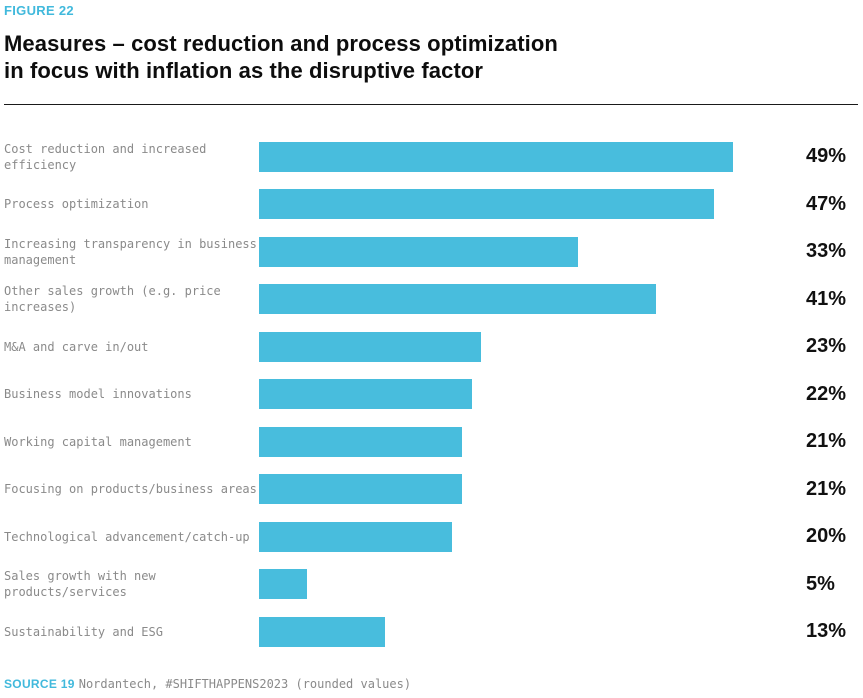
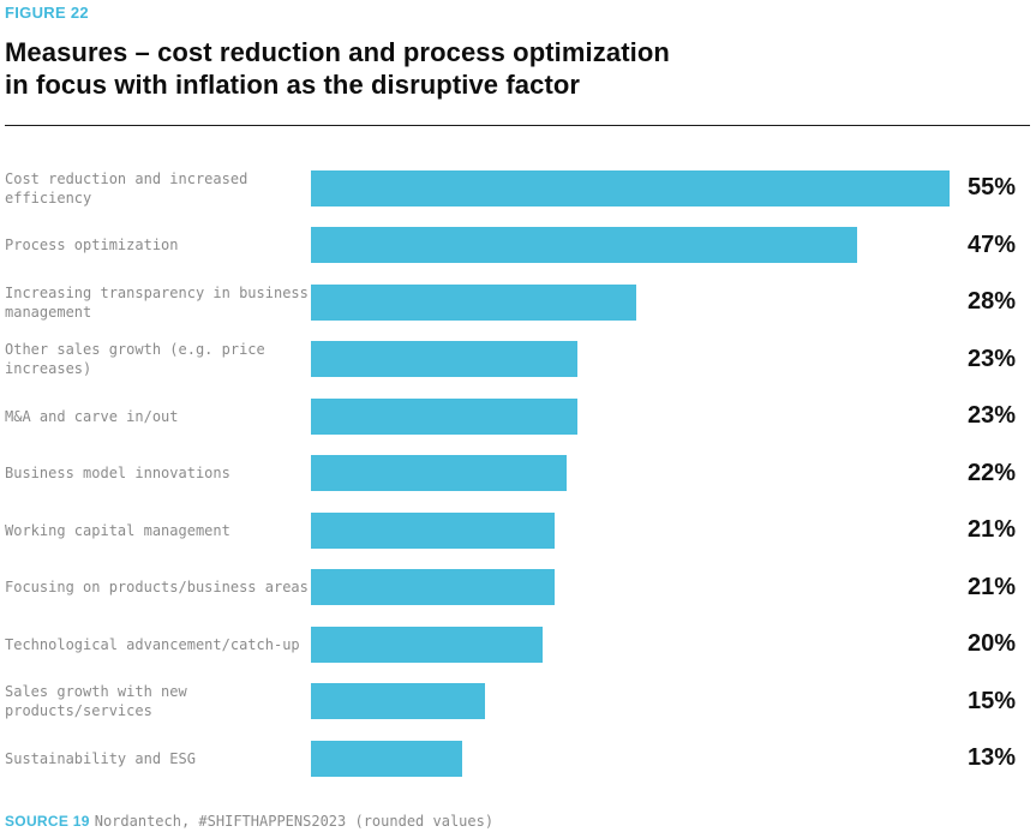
Cost reduction and increased efficiency: 49% -> 55%
Increasing transparency in business management: 33% -> 28%
Other sales growth (e.g. price increases): 41% -> 23%
Sales growth with new products/services: 5% -> 15%
